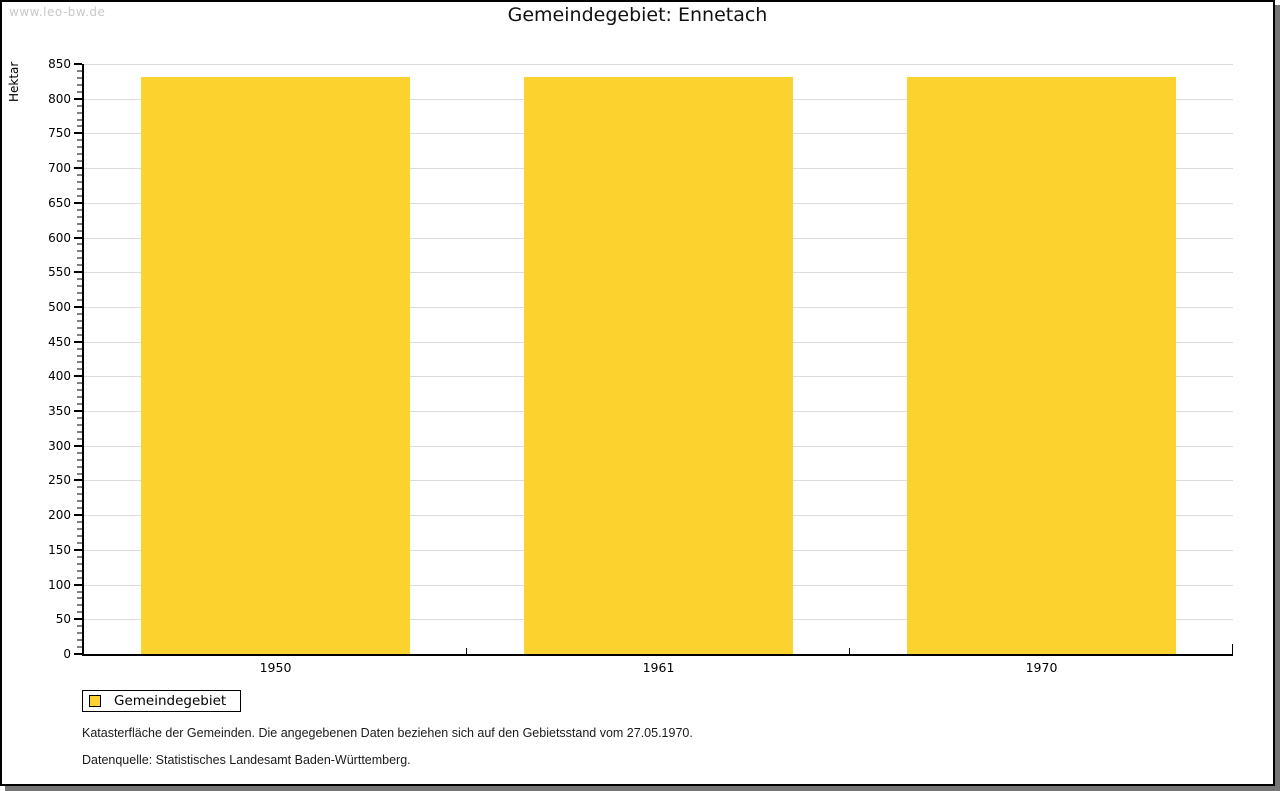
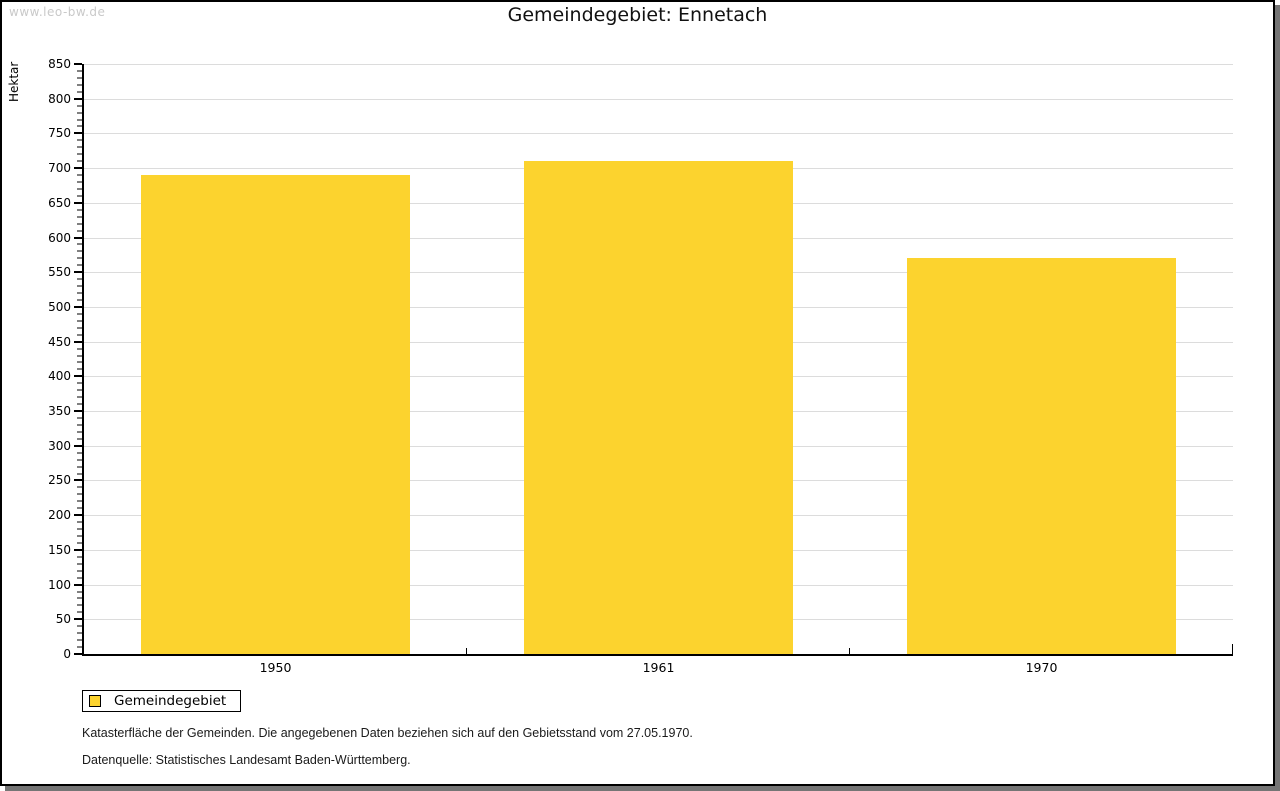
1950: 830 -> 690
1961: 830 -> 710
1970: 830 -> 570
